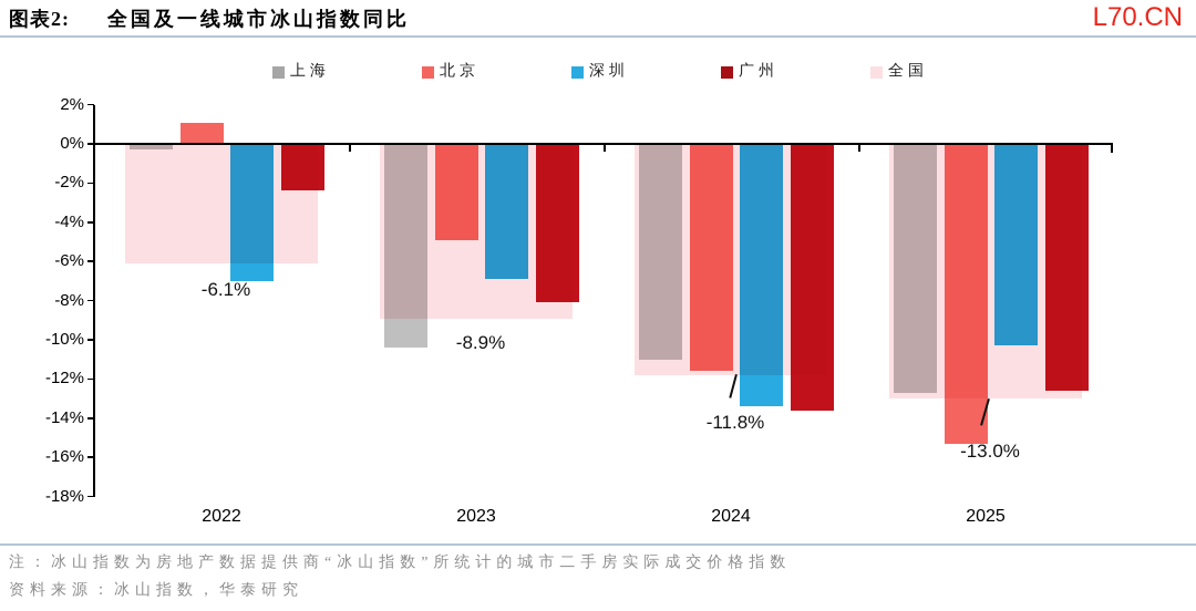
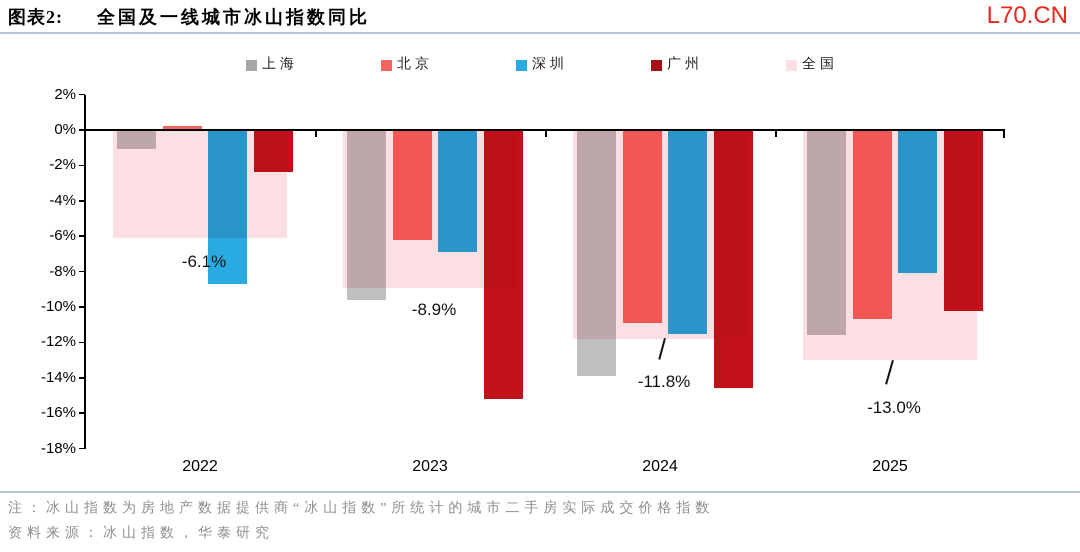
上海/2022: -0.3% -> -1.1%
北京/2022: 1.1% -> 0.2%
深圳/2022: -7.0% -> -8.7%
上海/2023: -10.4% -> -9.6%
北京/2023: -4.9% -> -6.2%
广州/2023: -8.1% -> -15.2%
上海/2024: -11.0% -> -13.9%
北京/2024: -11.6% -> -10.9%
深圳/2024: -13.4% -> -11.5%
广州/2024: -13.6% -> -14.6%
上海/2025: -12.7% -> -11.6%
北京/2025: -15.3% -> -10.7%
深圳/2025: -10.3% -> -8.1%
广州/2025: -12.6% -> -10.2%
